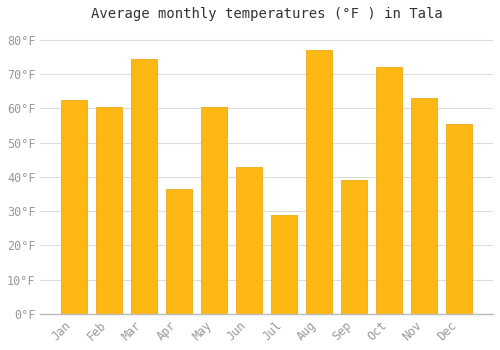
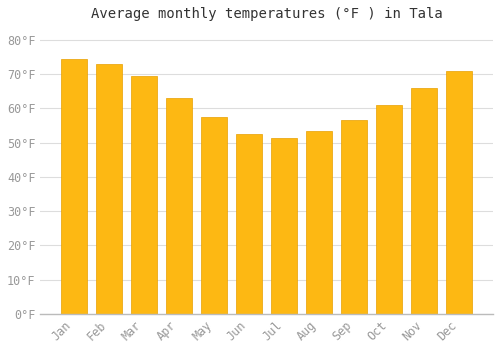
Jan: 62.5°F -> 74.5°F
Feb: 60.5°F -> 73.0°F
Mar: 74.5°F -> 69.5°F
Apr: 36.5°F -> 63.0°F
May: 60.5°F -> 57.5°F
Jun: 43.0°F -> 52.5°F
Jul: 29.0°F -> 51.5°F
Aug: 77.0°F -> 53.5°F
Sep: 39.0°F -> 56.5°F
Oct: 72.0°F -> 61.0°F
Nov: 63.0°F -> 66.0°F
Dec: 55.5°F -> 71.0°F
